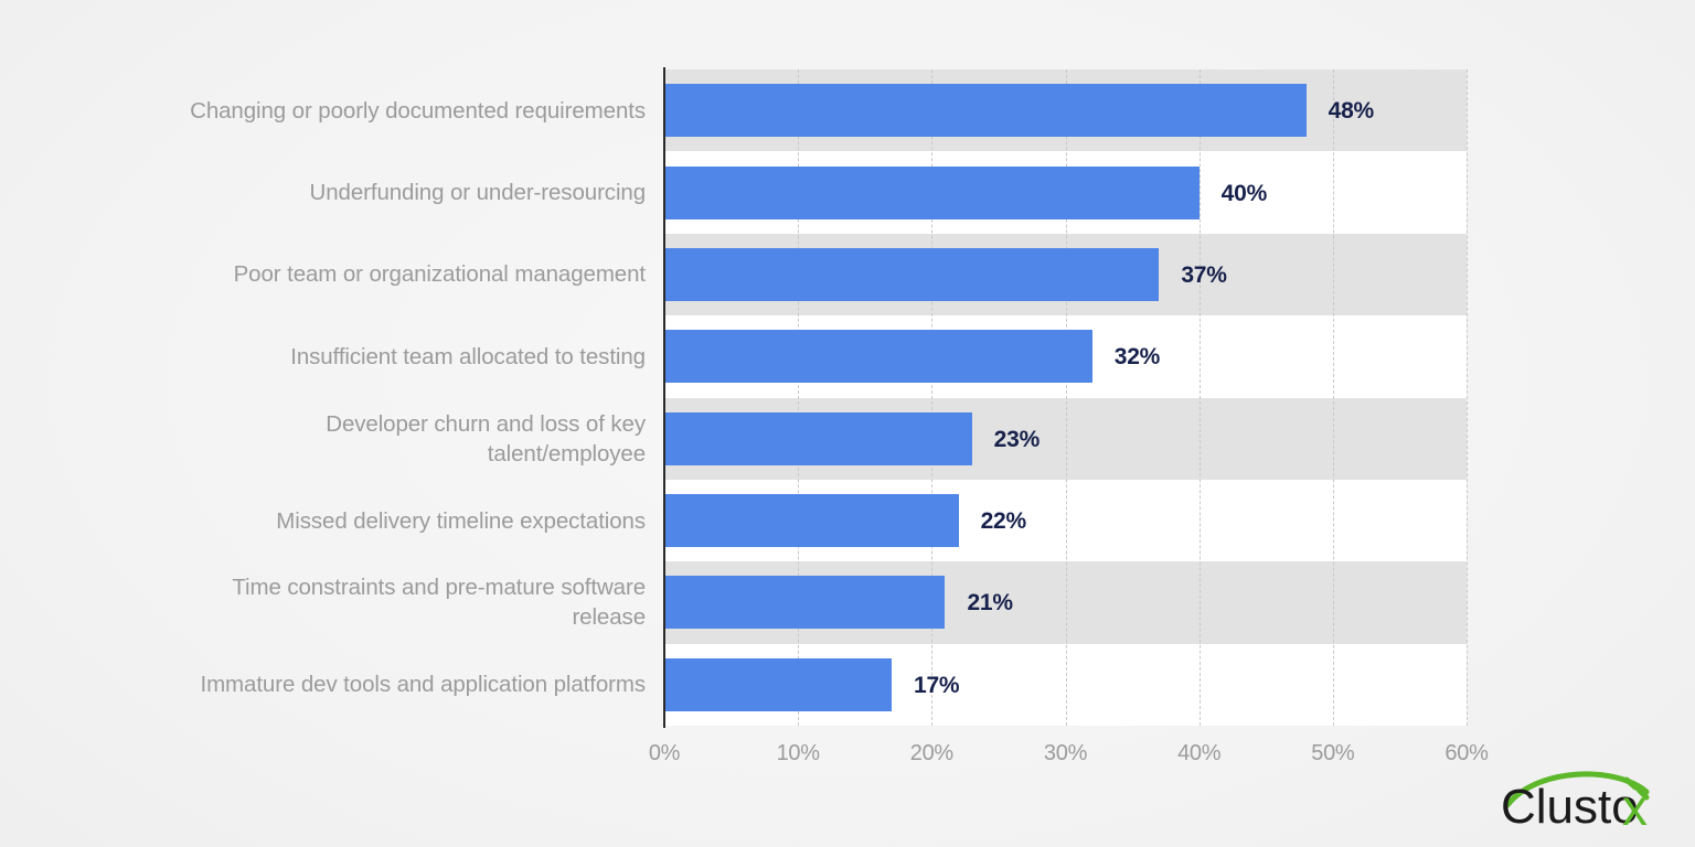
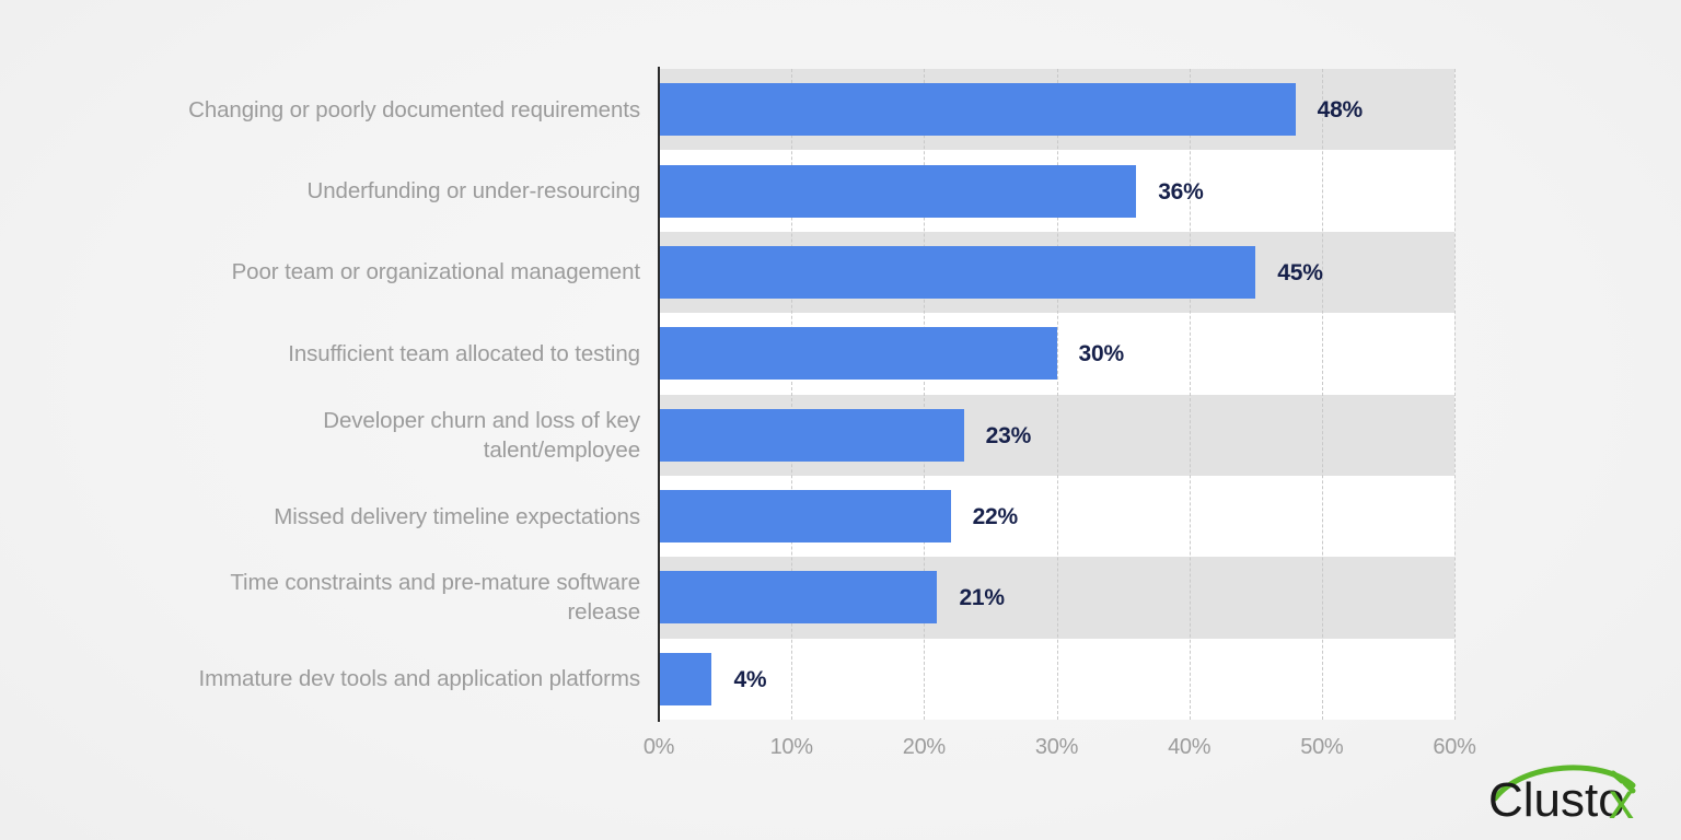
Underfunding or under-resourcing: 40% -> 36%
Poor team or organizational management: 37% -> 45%
Insufficient team allocated to testing: 32% -> 30%
Immature dev tools and application platforms: 17% -> 4%
